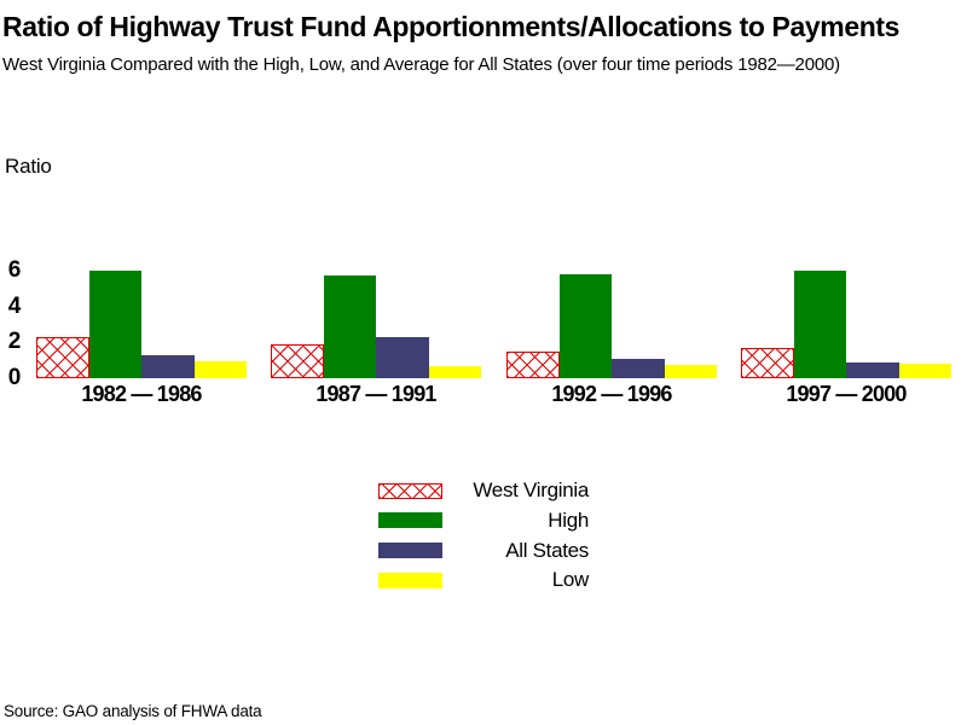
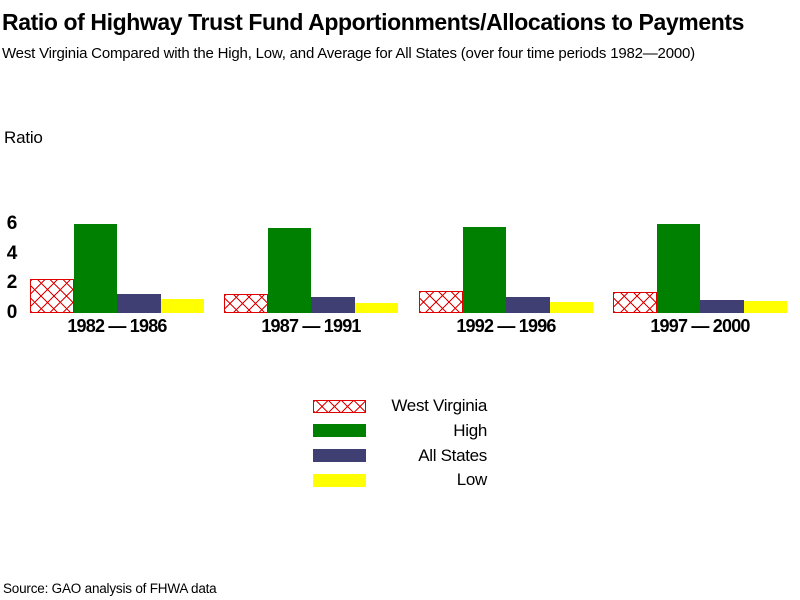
West Virginia/1987 — 1991: 1.9 -> 1.3
All States/1987 — 1991: 2.3 -> 1.1
West Virginia/1997 — 2000: 1.7 -> 1.4
